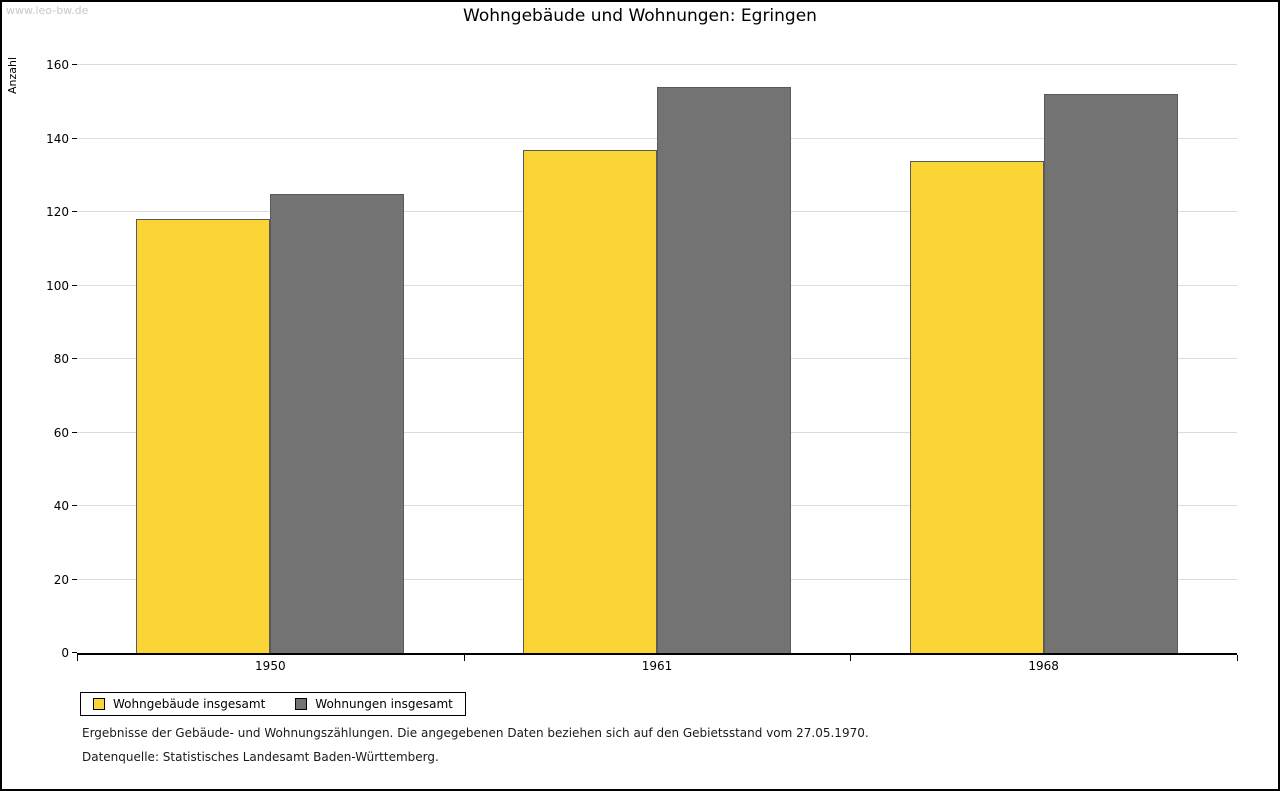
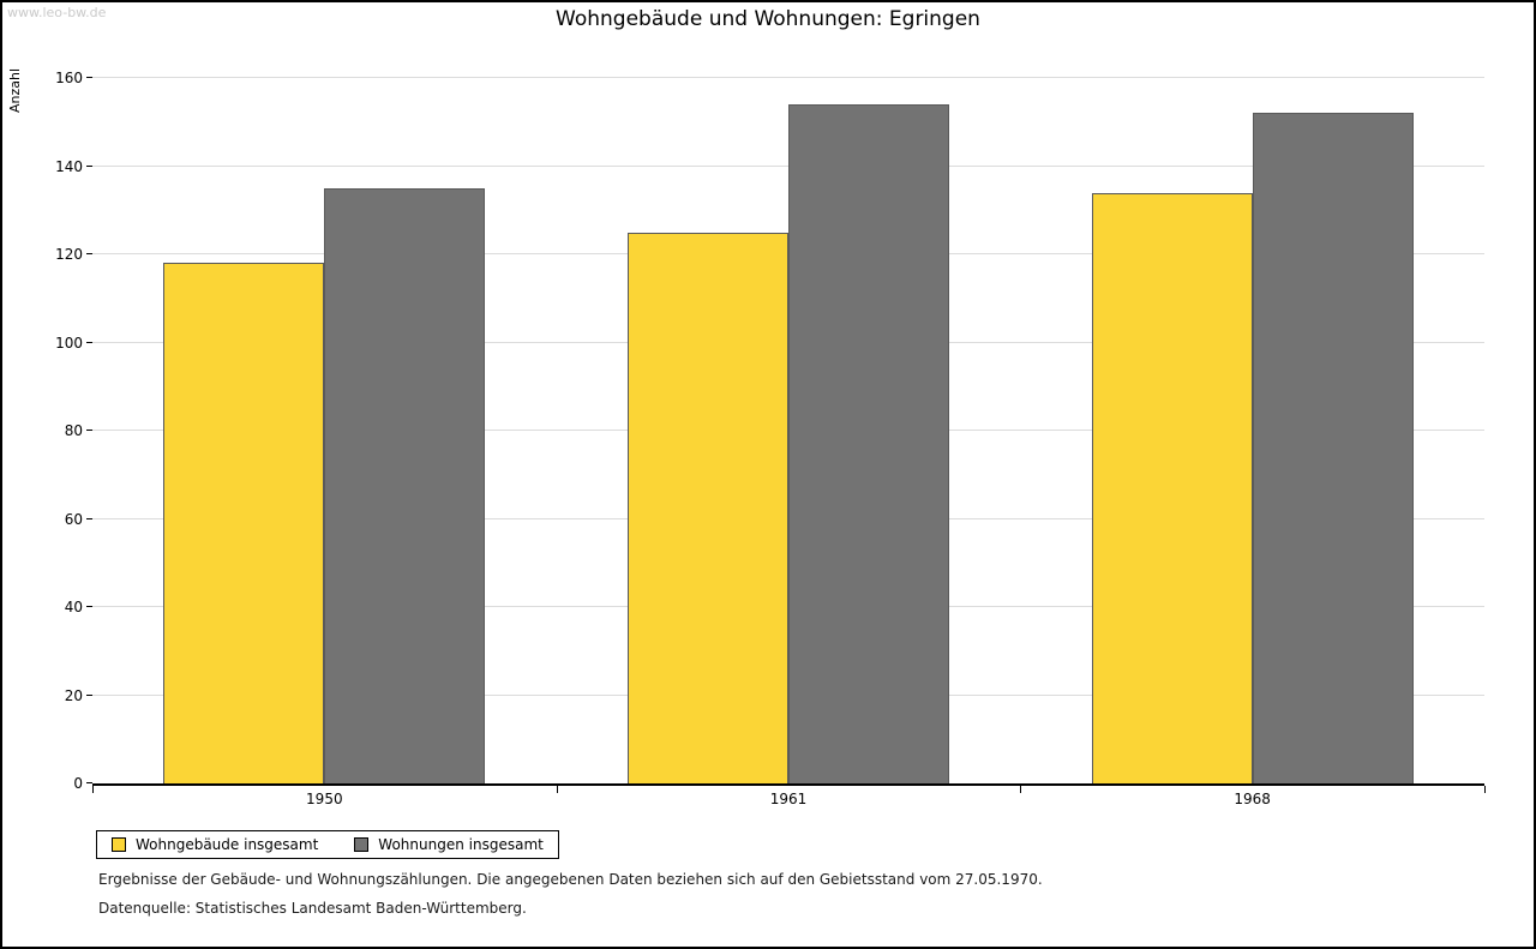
Wohnungen insgesamt/1950: 125 -> 135
Wohngebäude insgesamt/1961: 137 -> 125
